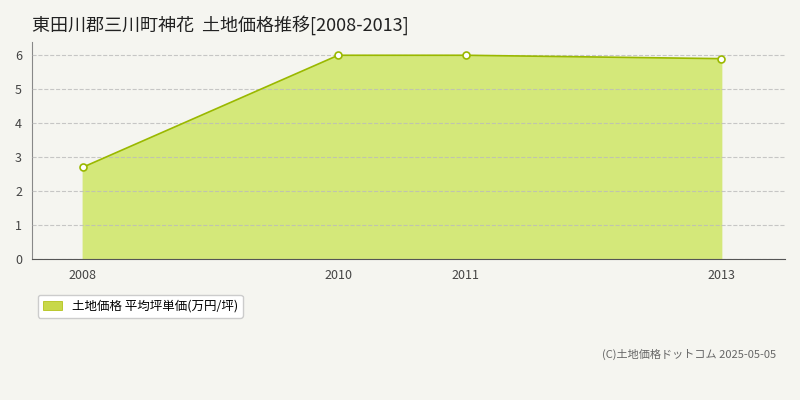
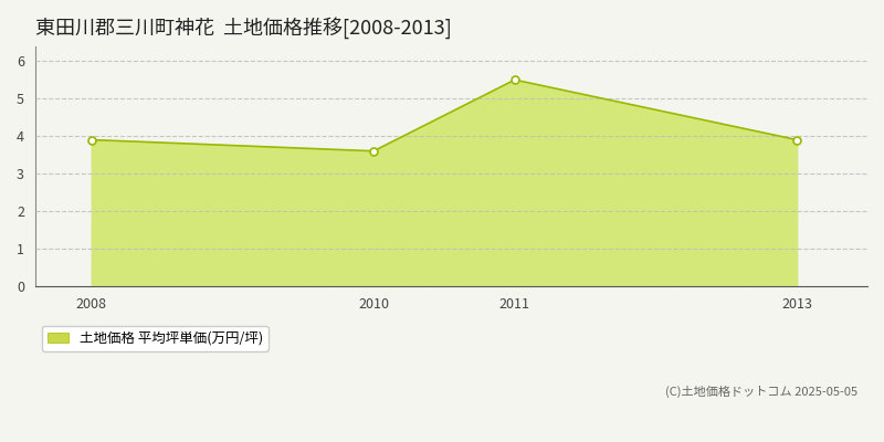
2008: 2.7 -> 3.9
2010: 6.0 -> 3.6
2011: 6.0 -> 5.5
2013: 5.9 -> 3.9
